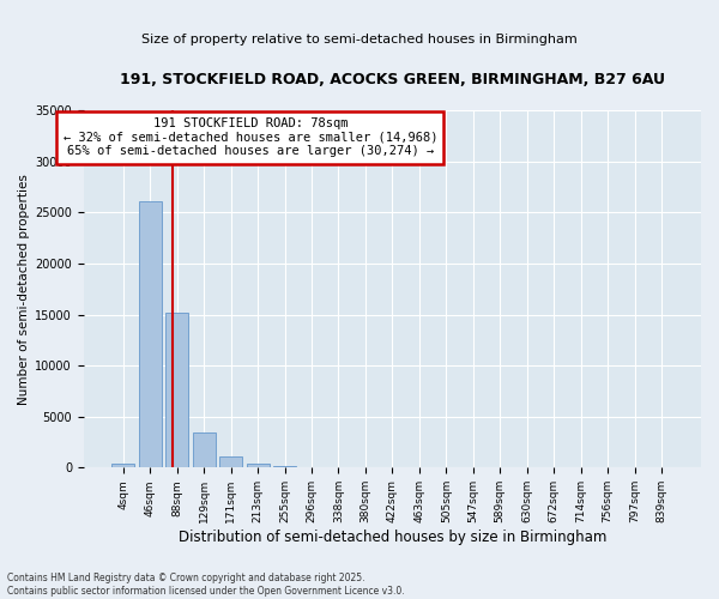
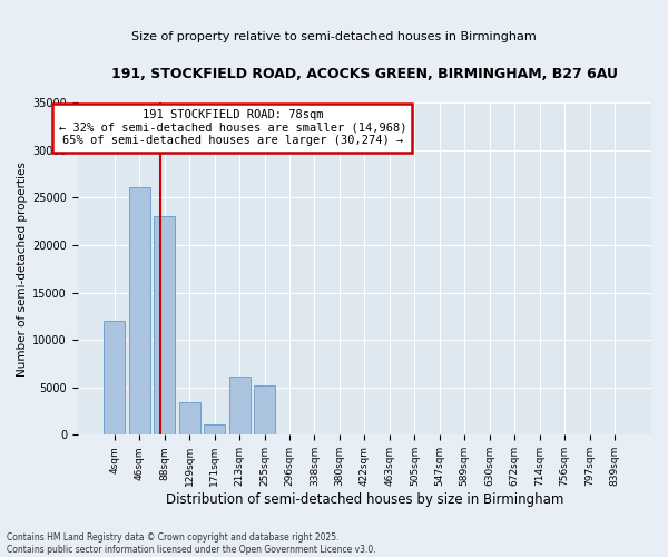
4sqm: 400 -> 12000
88sqm: 15200 -> 23000
213sqm: 400 -> 6200
255sqm: 200 -> 5200
